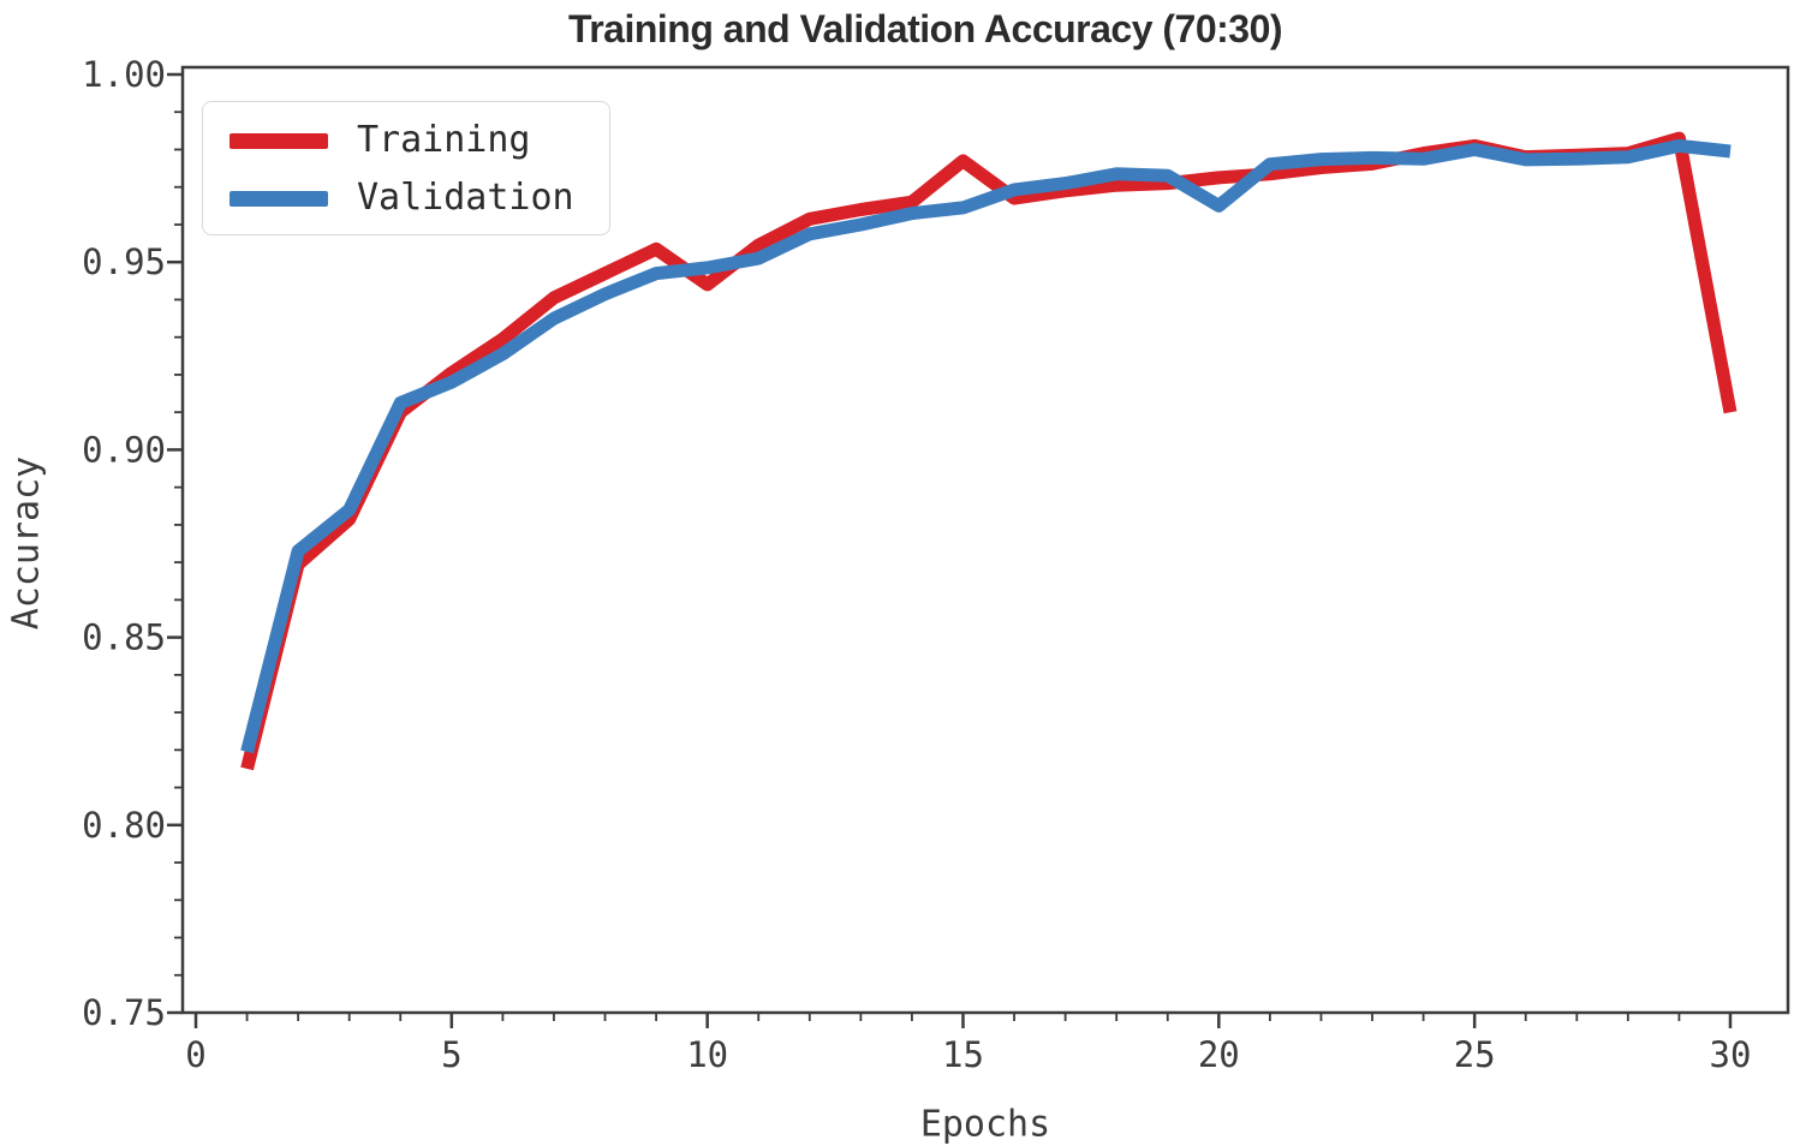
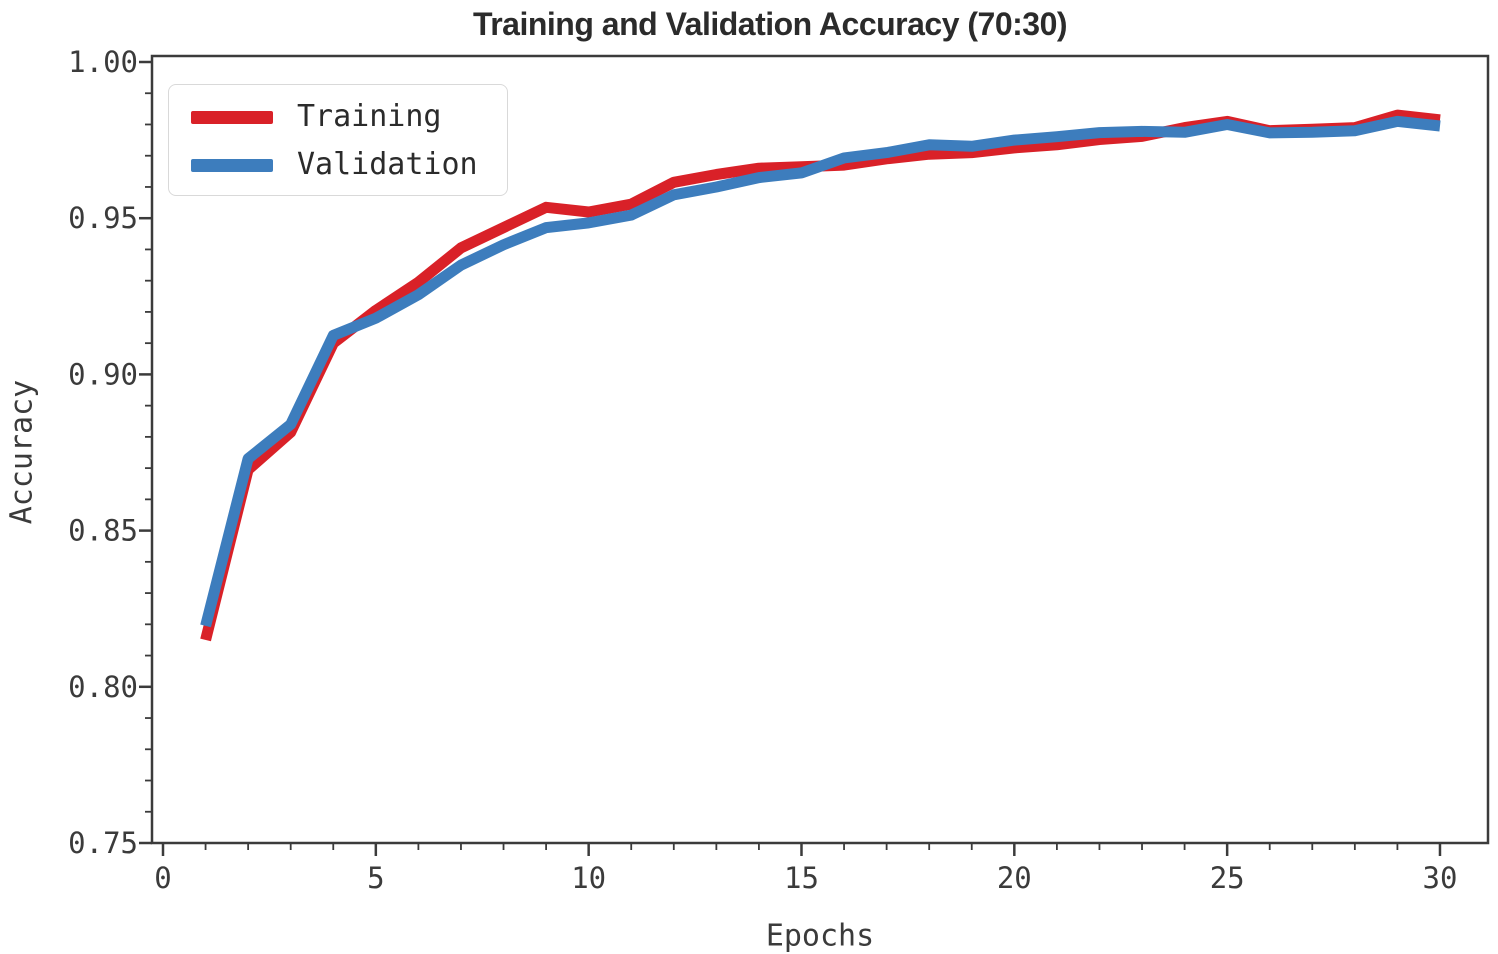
Training/10: 0.944 -> 0.952
Training/15: 0.977 -> 0.967
Validation/20: 0.965 -> 0.975
Training/30: 0.910 -> 0.982
